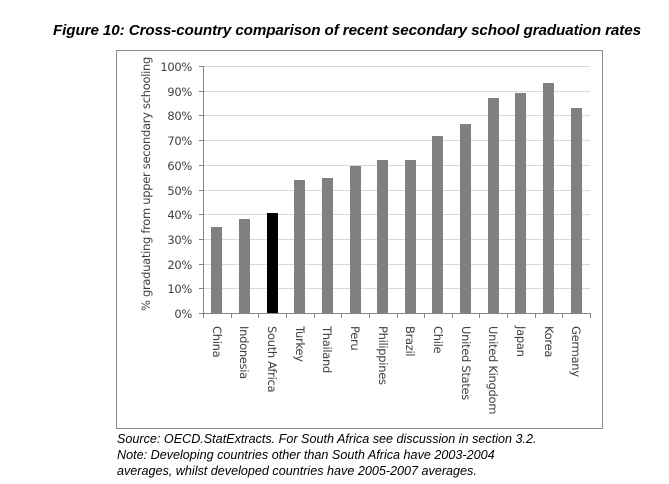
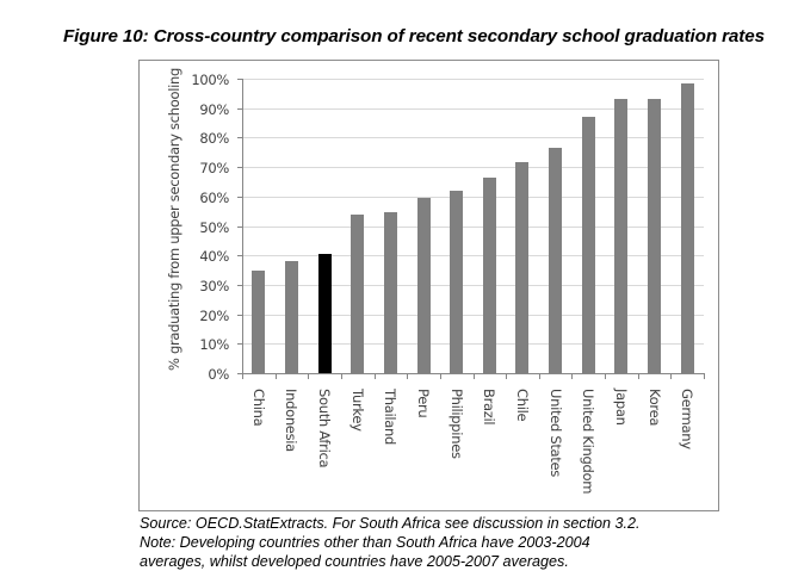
Brazil: 62% -> 66%
Japan: 89% -> 93%
Germany: 83% -> 98%
